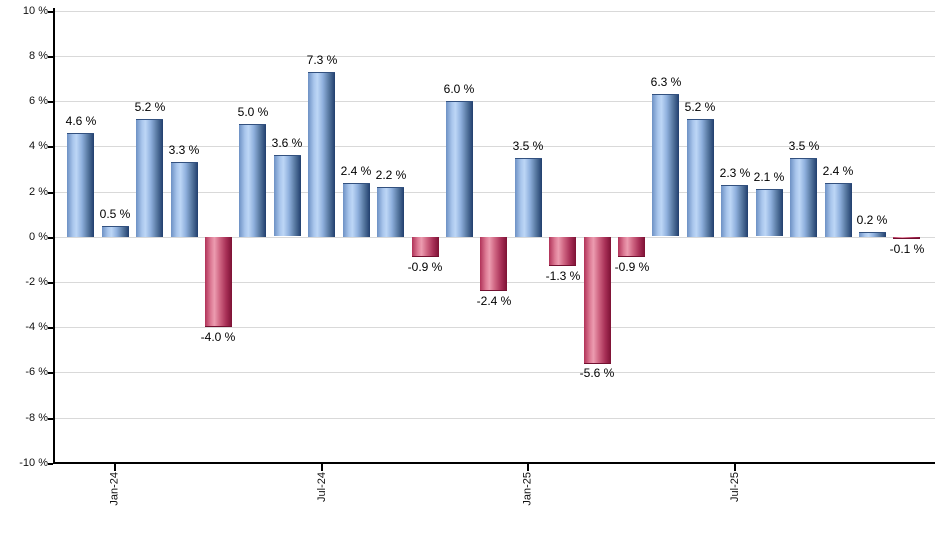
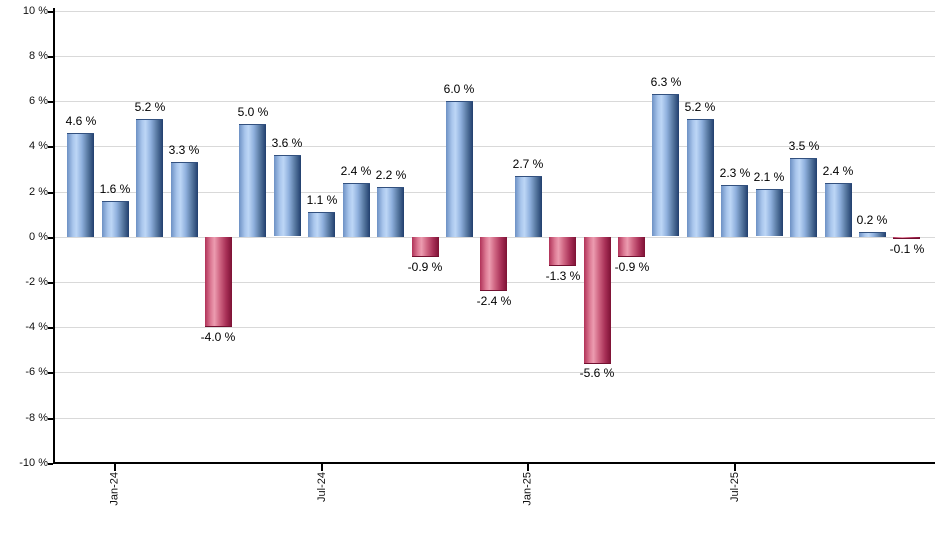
Jan-24: 0.5 -> 1.6
Jul-24: 7.3 -> 1.1
Jan-25: 3.5 -> 2.7
